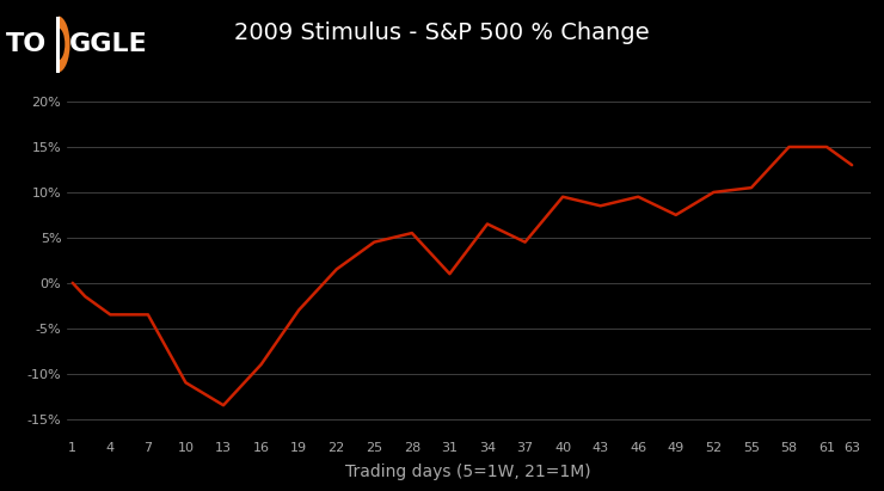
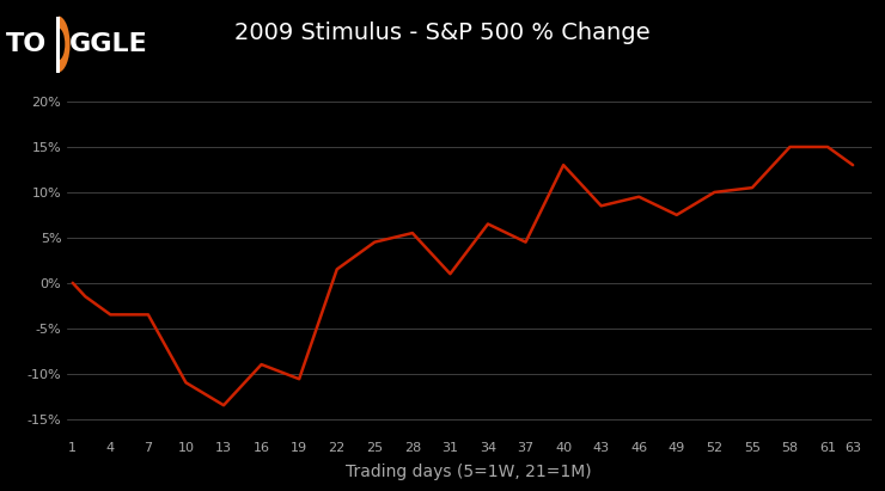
19: -3.0% -> -10.6%
40: 9.5% -> 13.0%
